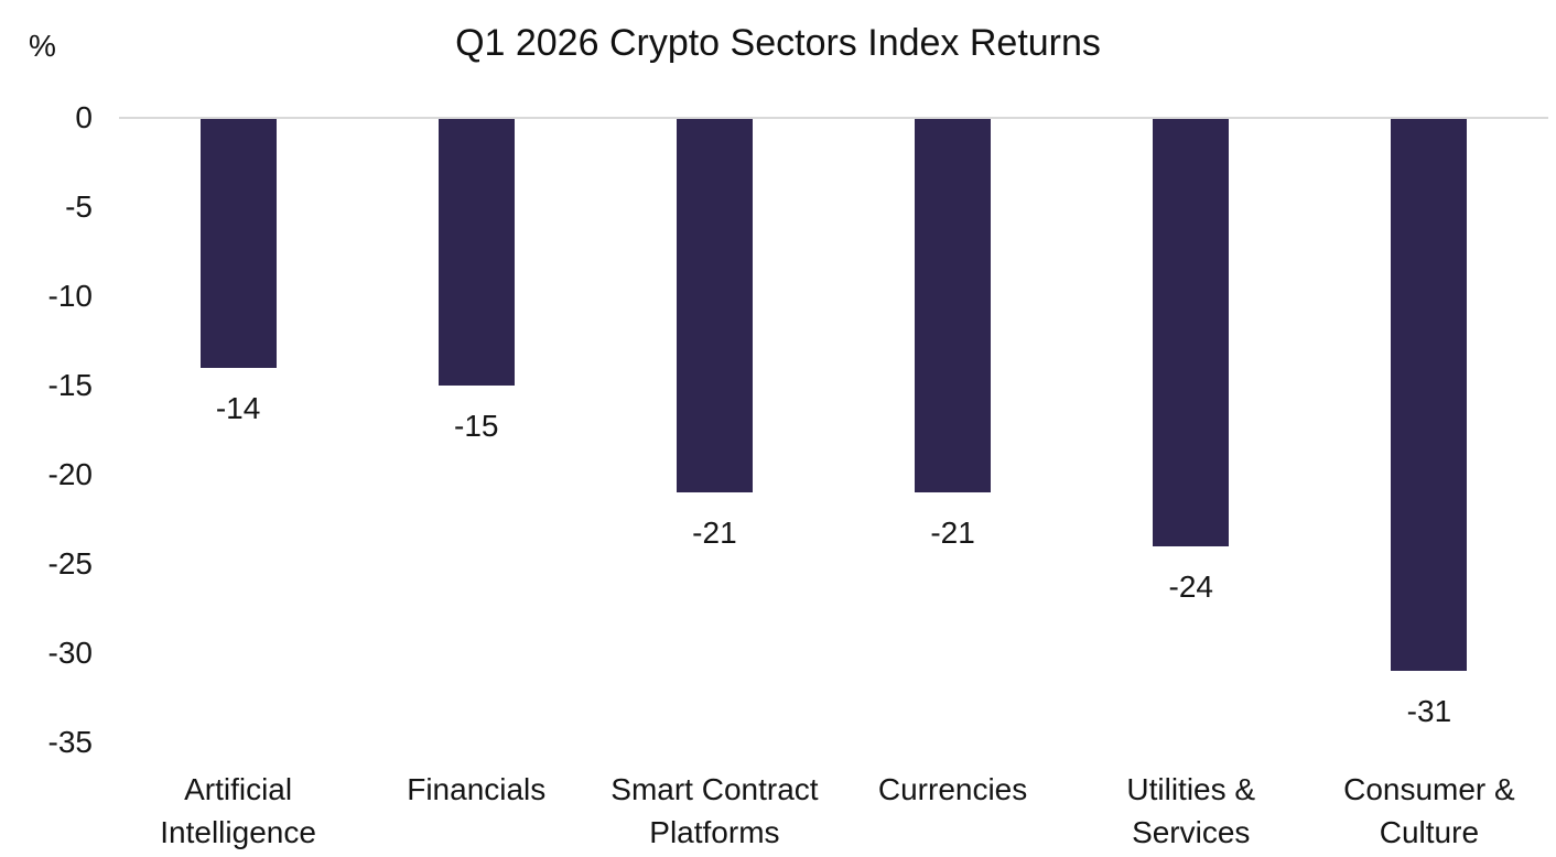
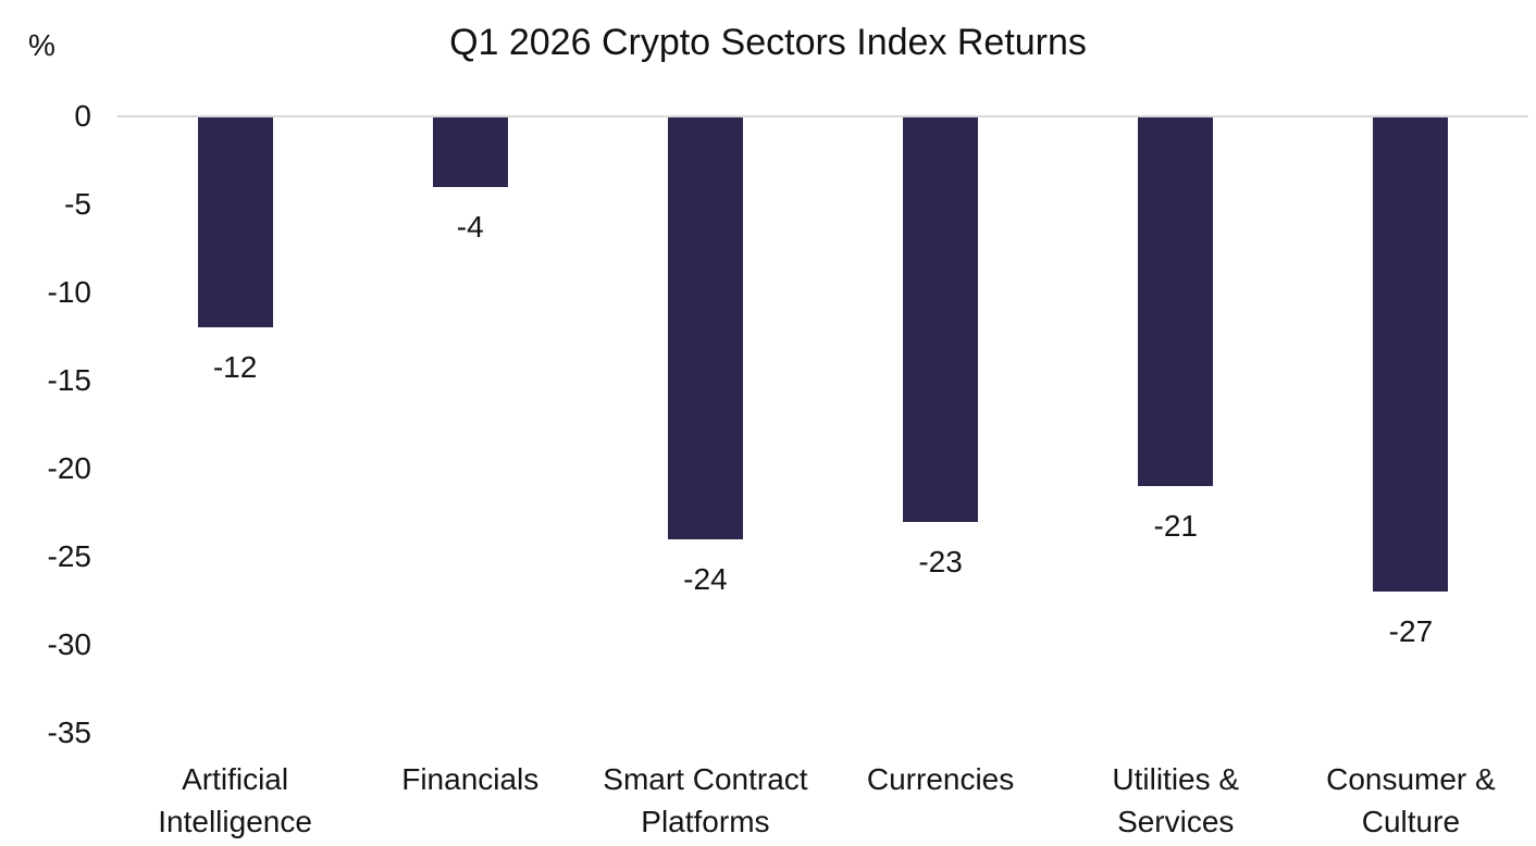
Artificial Intelligence: -14 -> -12
Financials: -15 -> -4
Smart Contract Platforms: -21 -> -24
Currencies: -21 -> -23
Utilities & Services: -24 -> -21
Consumer & Culture: -31 -> -27
